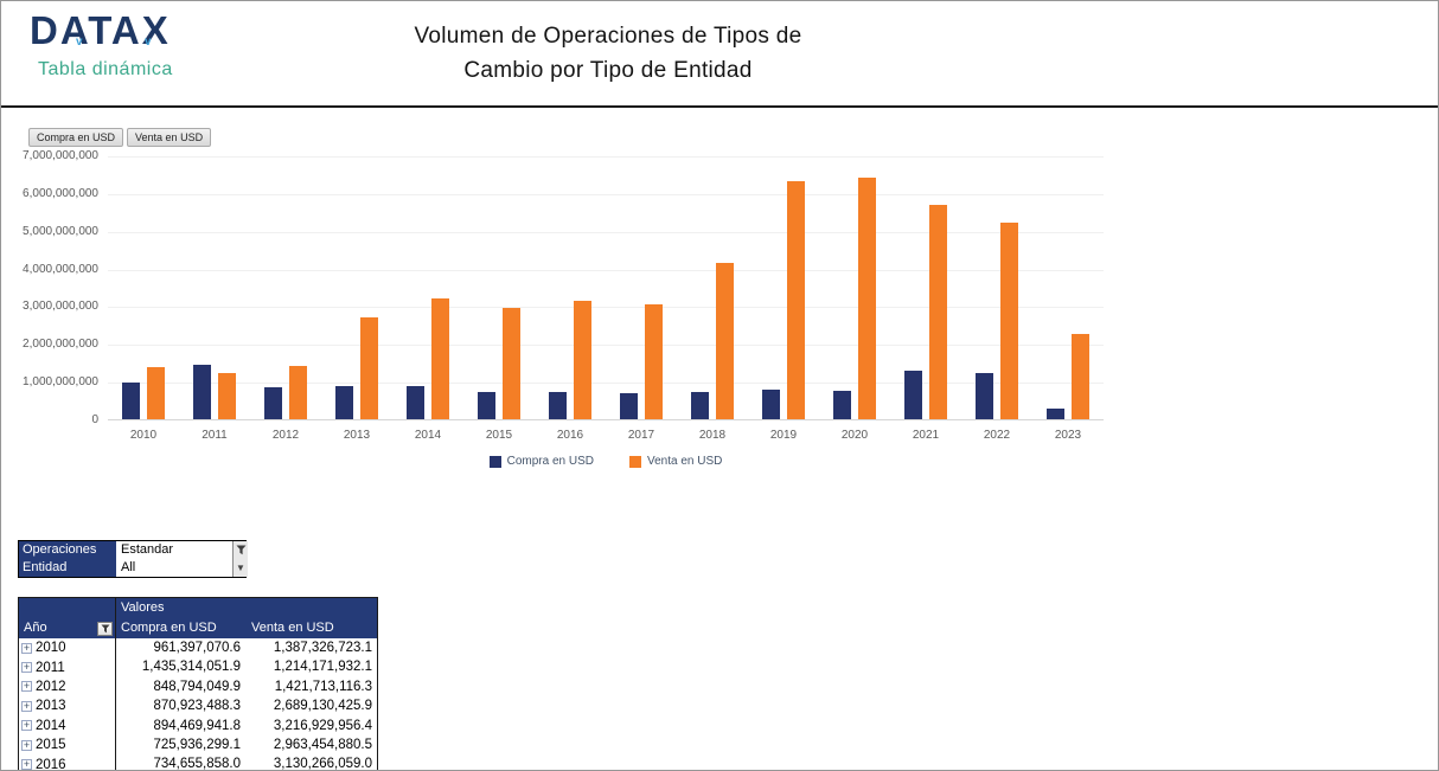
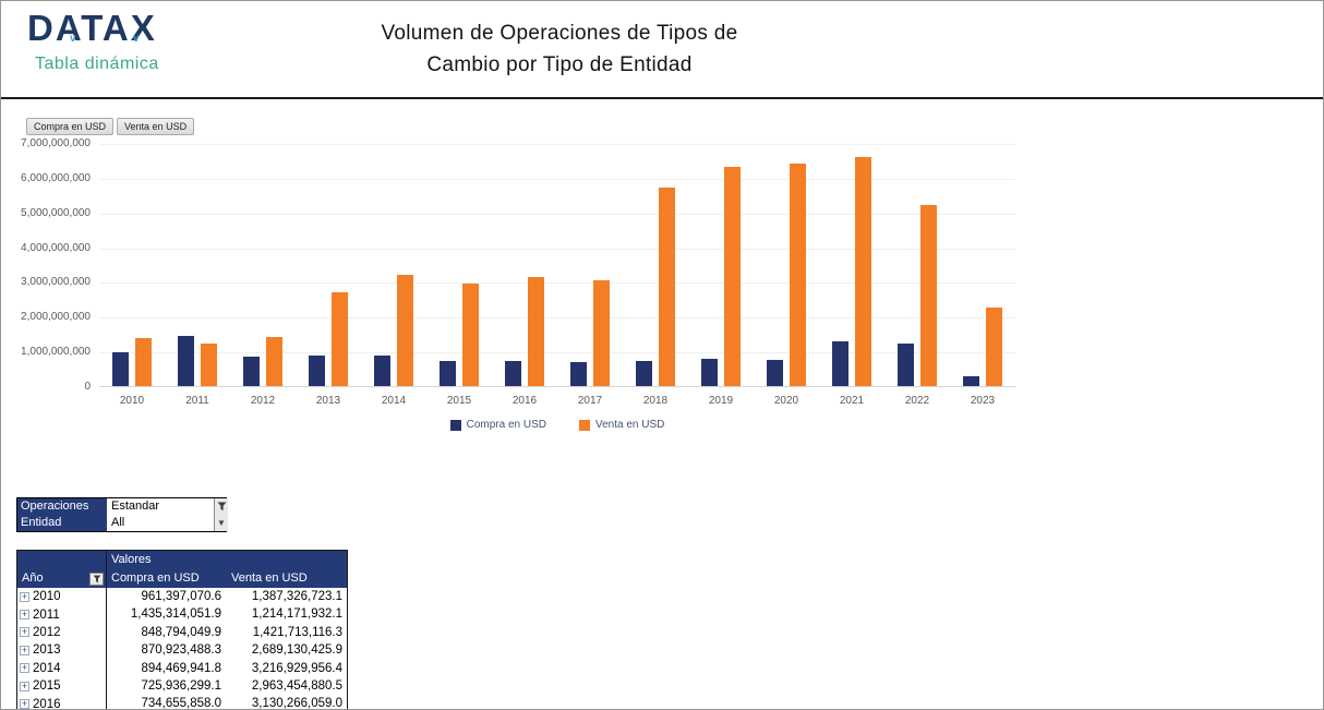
Venta en USD/2018: 4200000000 -> 5700000000
Venta en USD/2021: 5700000000 -> 6600000000
